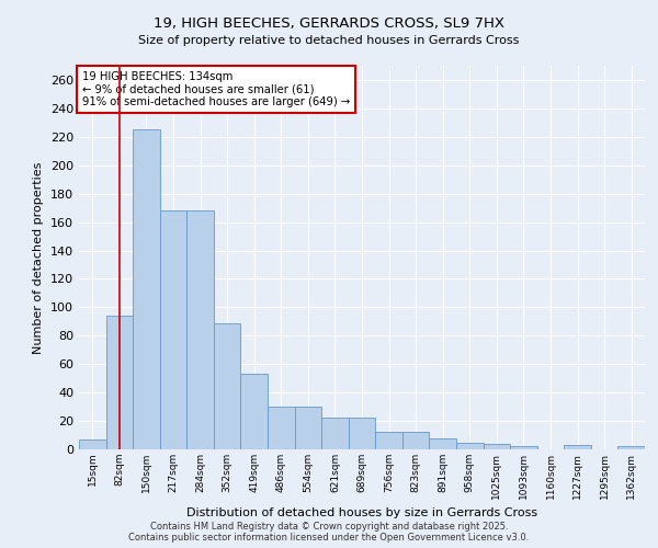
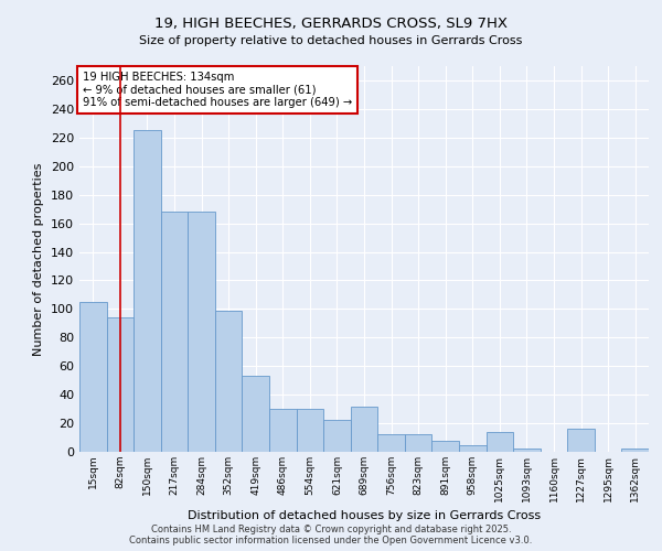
15sqm: 7 -> 105
352sqm: 89 -> 99
689sqm: 22 -> 32
1025sqm: 4 -> 14
1227sqm: 3 -> 16
